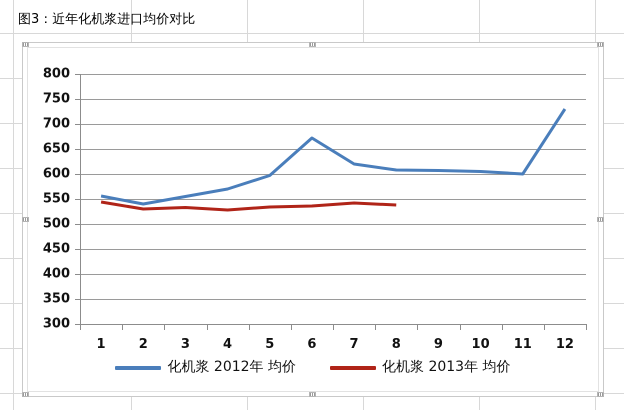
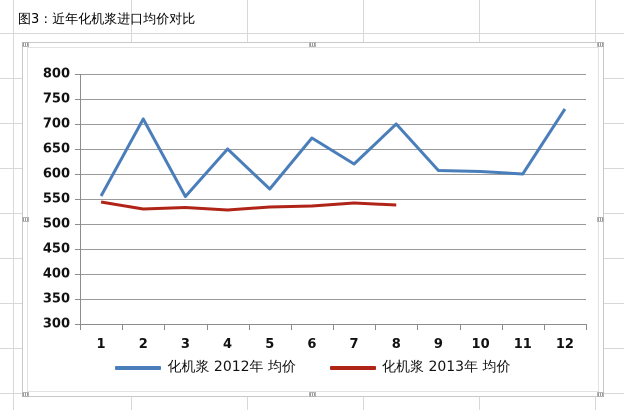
化机浆 2012年 均价/2: 540 -> 710
化机浆 2012年 均价/4: 570 -> 650
化机浆 2012年 均价/5: 600 -> 570
化机浆 2012年 均价/8: 610 -> 700
